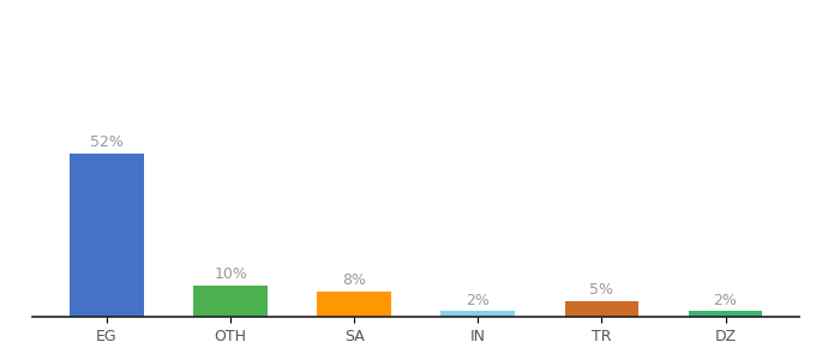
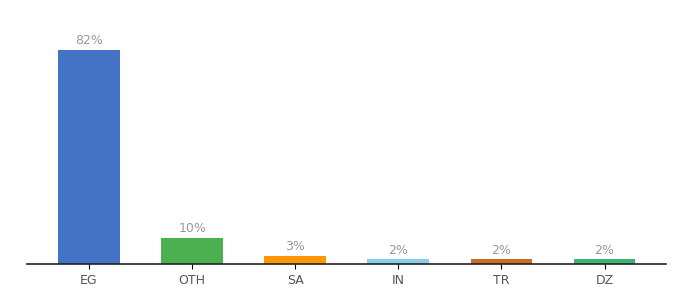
EG: 52% -> 82%
SA: 8% -> 3%
TR: 5% -> 2%
